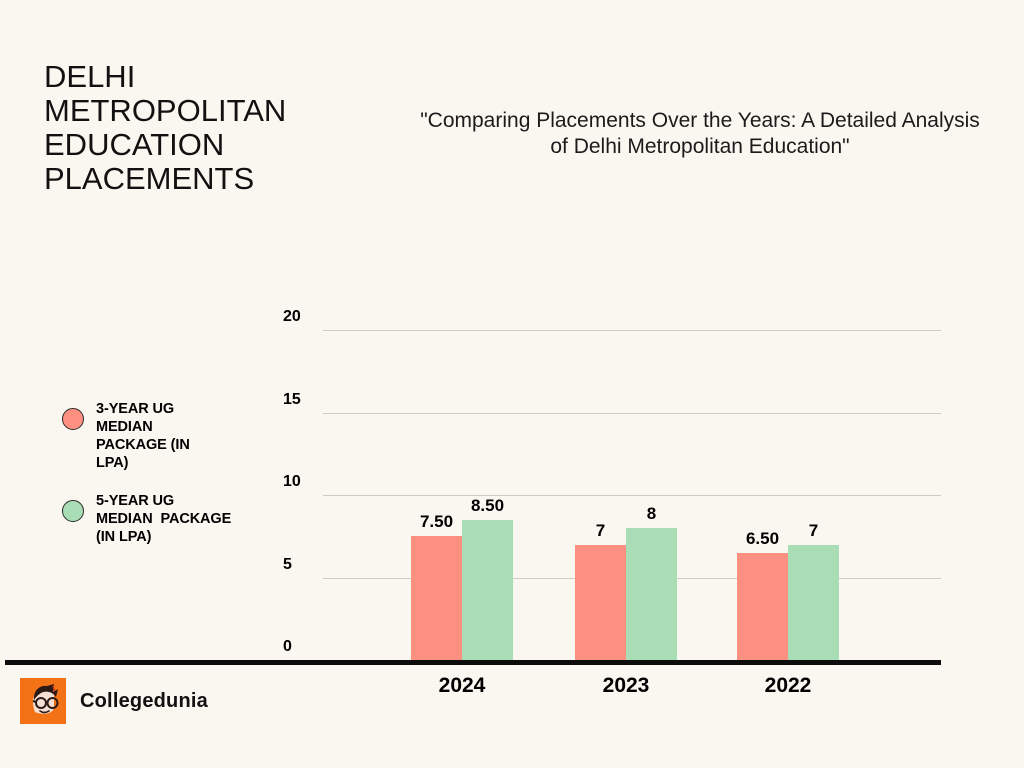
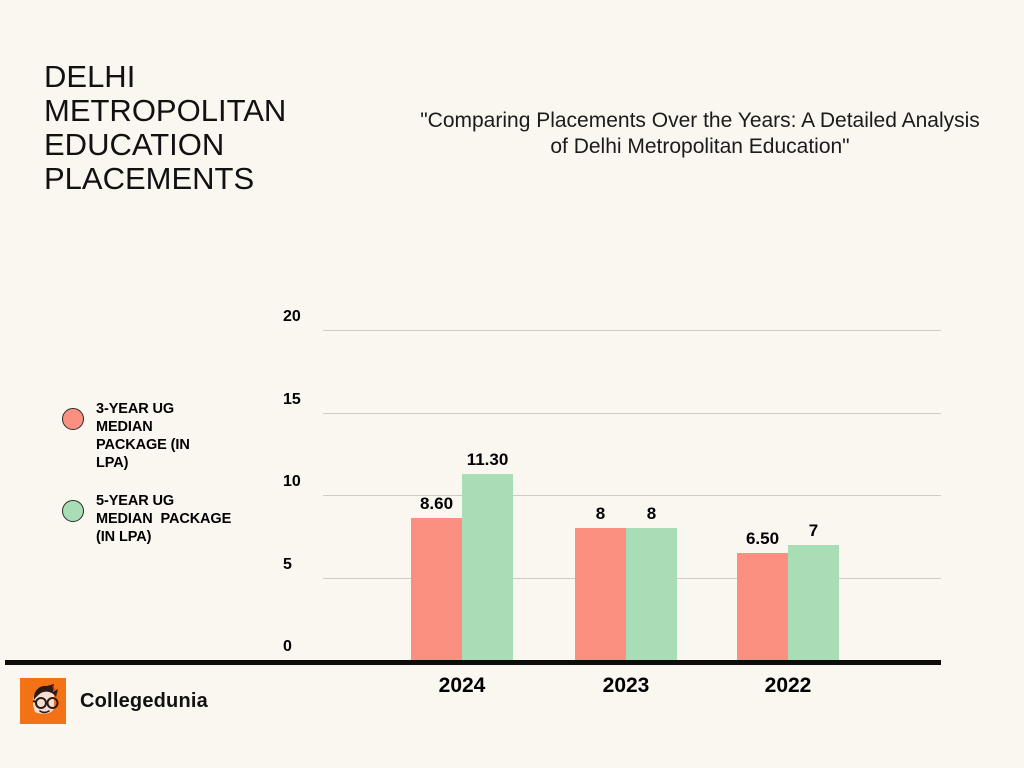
3-YEAR UG MEDIAN PACKAGE (IN LPA)/2024: 7.50 -> 8.60
5-YEAR UG MEDIAN PACKAGE (IN LPA)/2024: 8.50 -> 11.30
3-YEAR UG MEDIAN PACKAGE (IN LPA)/2023: 7 -> 8
